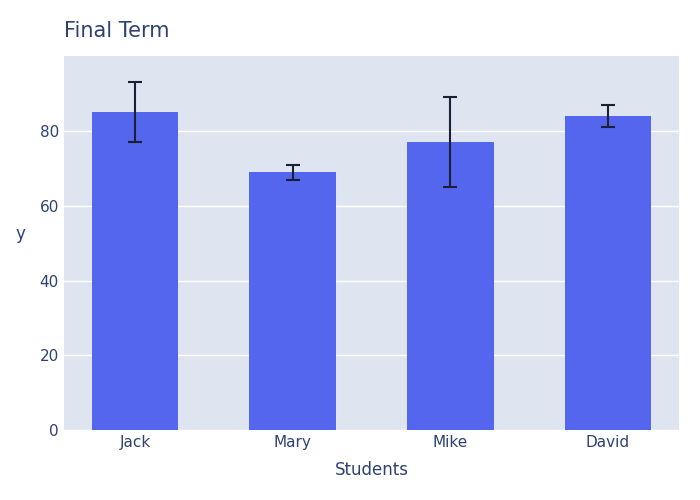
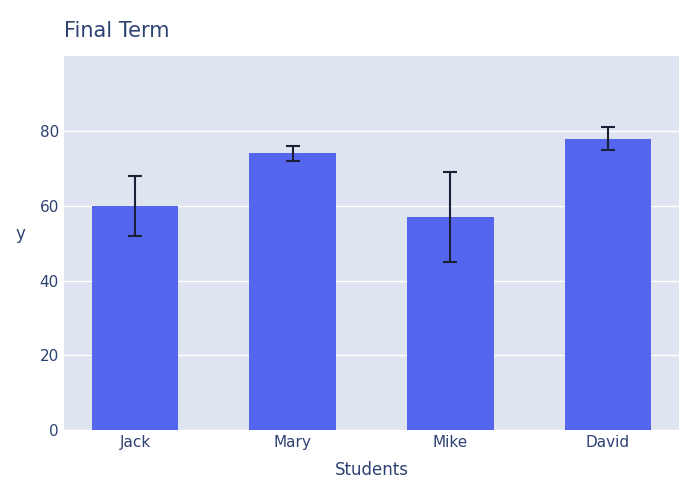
Jack: 85 -> 60
Mary: 69 -> 74
Mike: 77 -> 57
David: 84 -> 78
